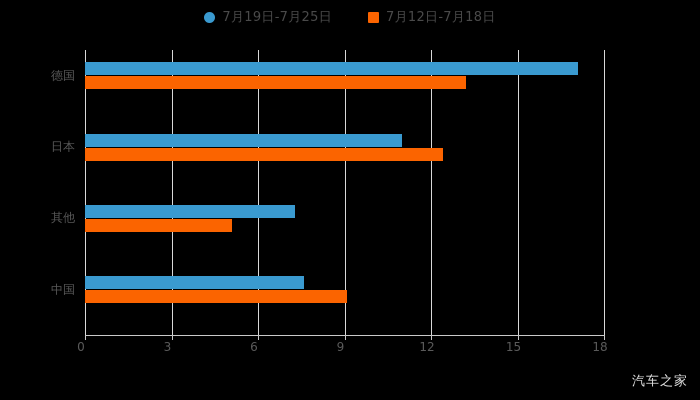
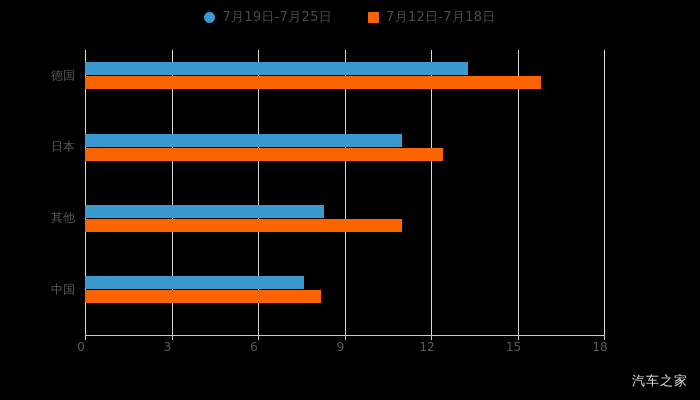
7月19日-7月25日/德国: 17.1 -> 13.3
7月12日-7月18日/德国: 13.2 -> 15.8
7月19日-7月25日/其他: 7.3 -> 8.3
7月12日-7月18日/其他: 5.1 -> 11.0
7月12日-7月18日/中国: 9.1 -> 8.2
